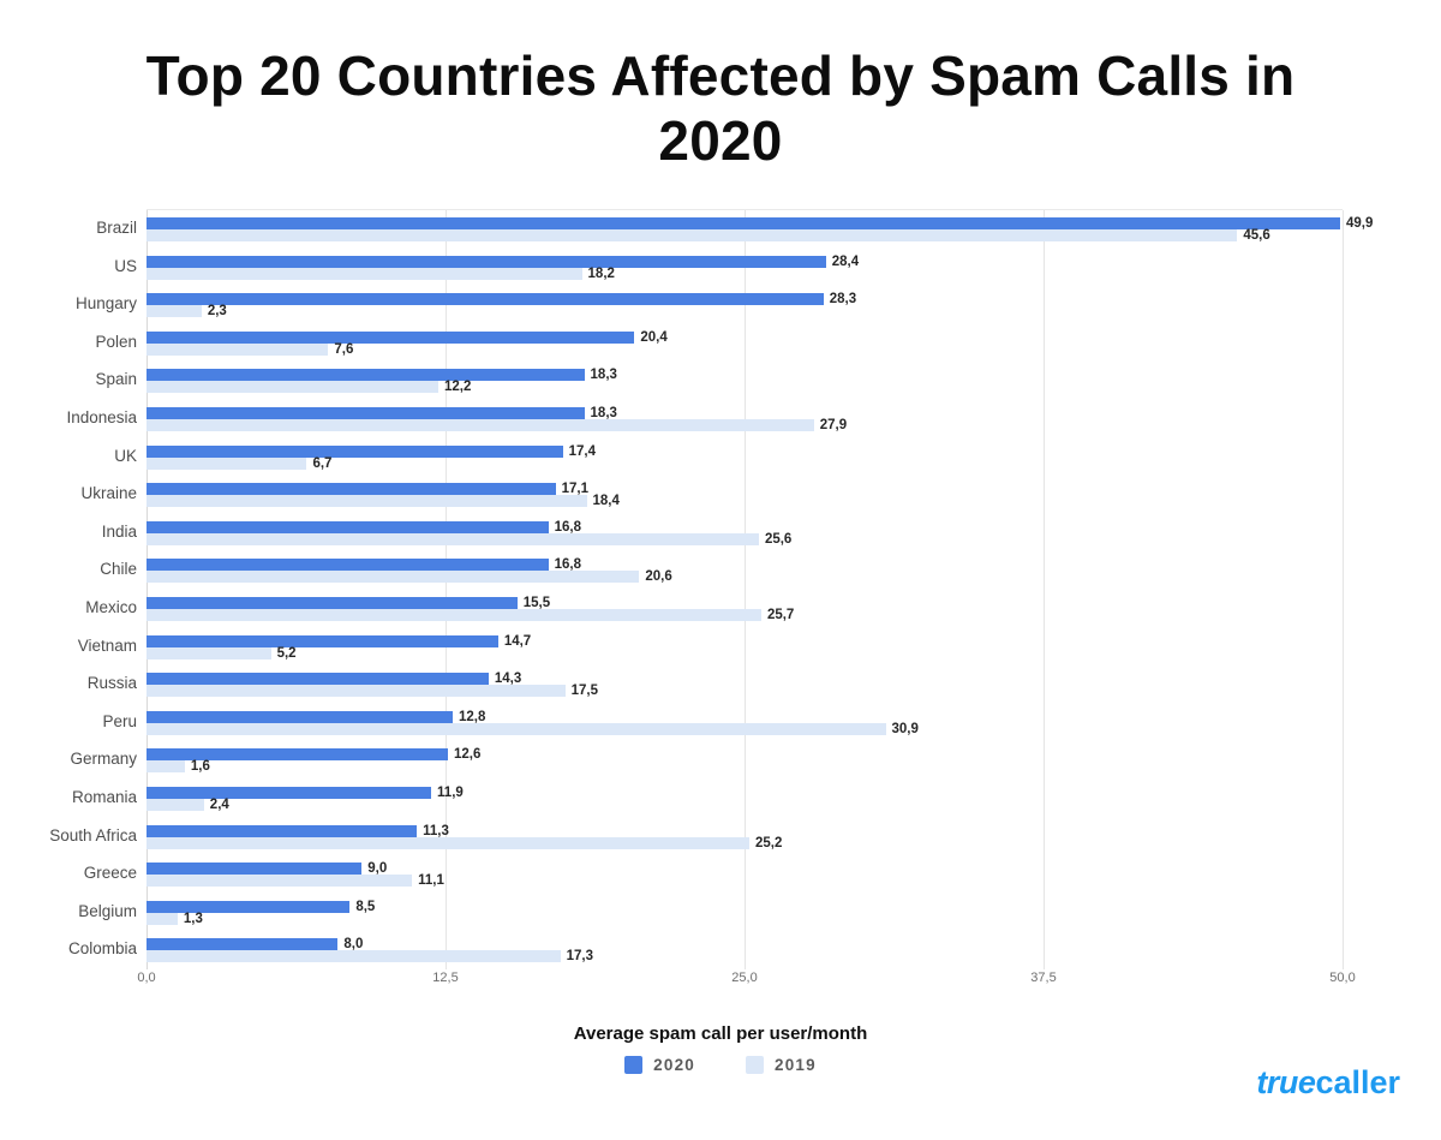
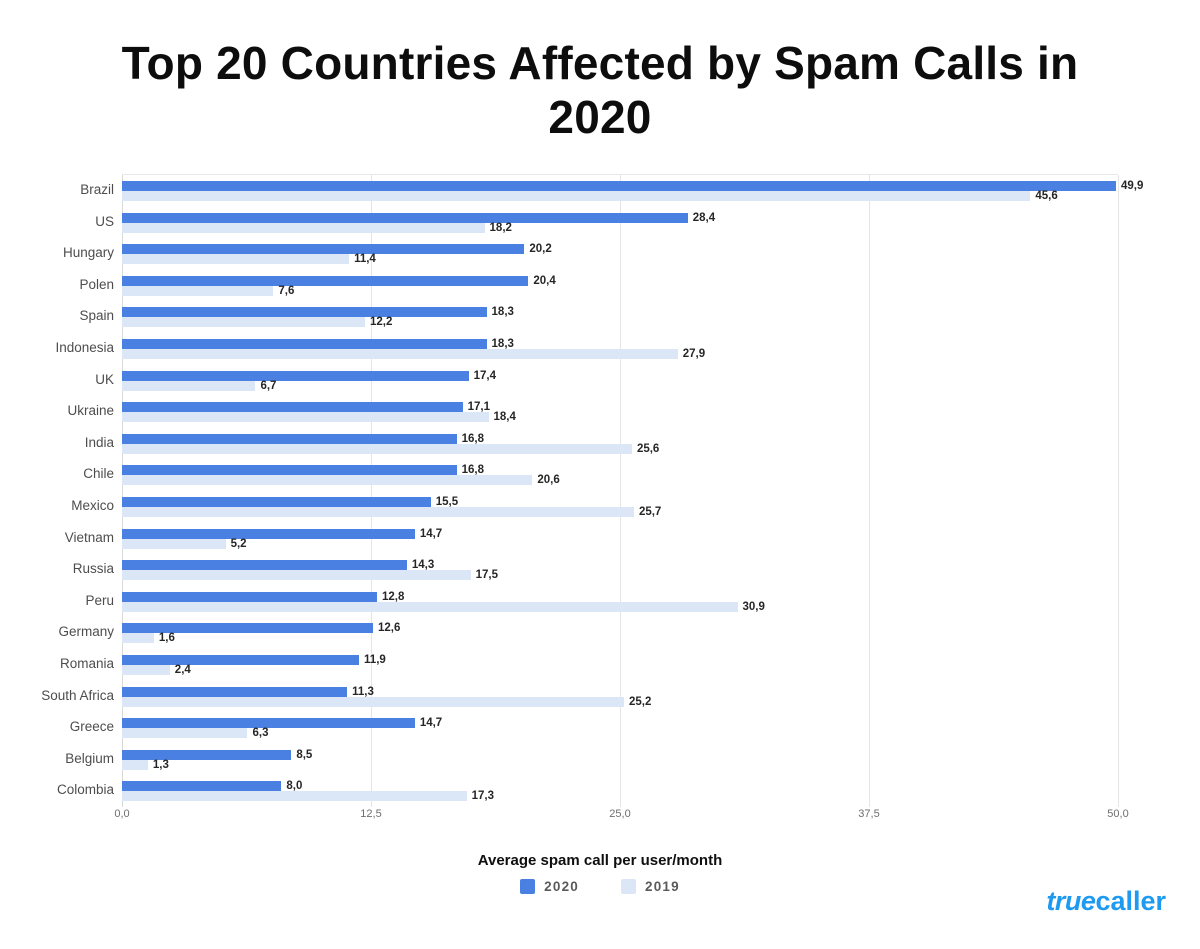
2020/Hungary: 28,3 -> 20,2
2019/Hungary: 2,3 -> 11,4
2020/Greece: 9,0 -> 14,7
2019/Greece: 11,1 -> 6,3
